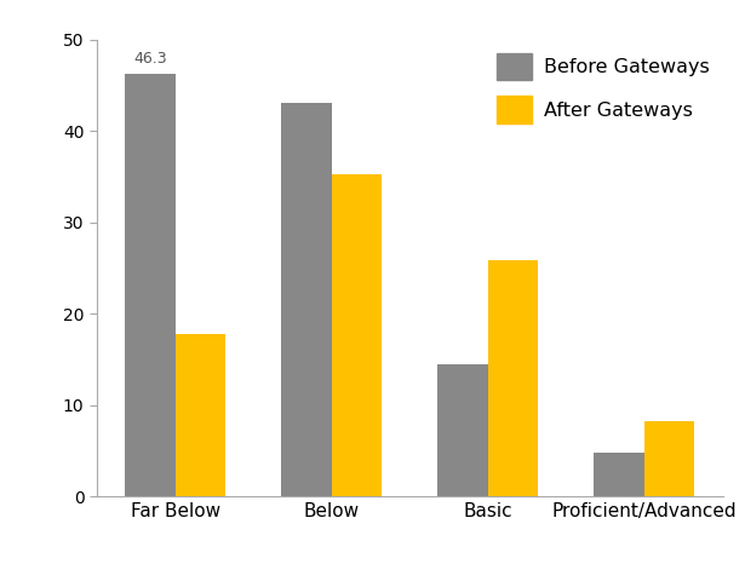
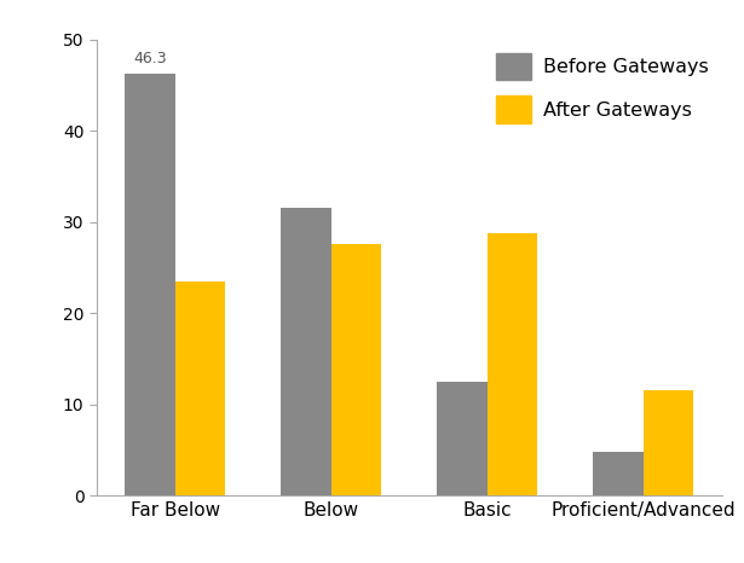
After Gateways/Far Below: 17.8 -> 23.5
Before Gateways/Below: 43.0 -> 31.5
After Gateways/Below: 35.2 -> 27.5
Before Gateways/Basic: 14.4 -> 12.5
After Gateways/Basic: 25.8 -> 28.7
After Gateways/Proficient/Advanced: 8.2 -> 11.5
